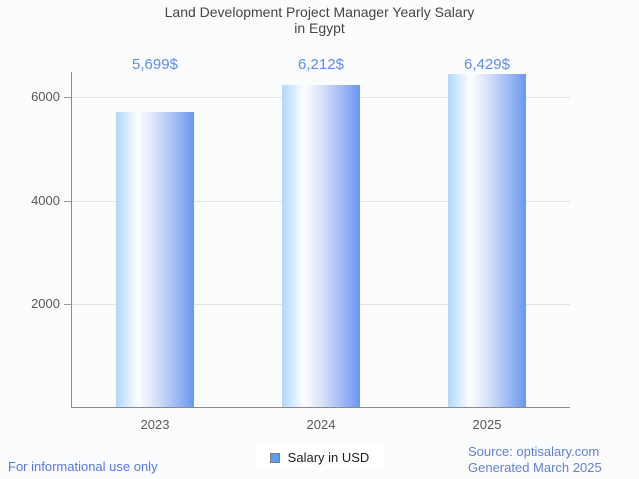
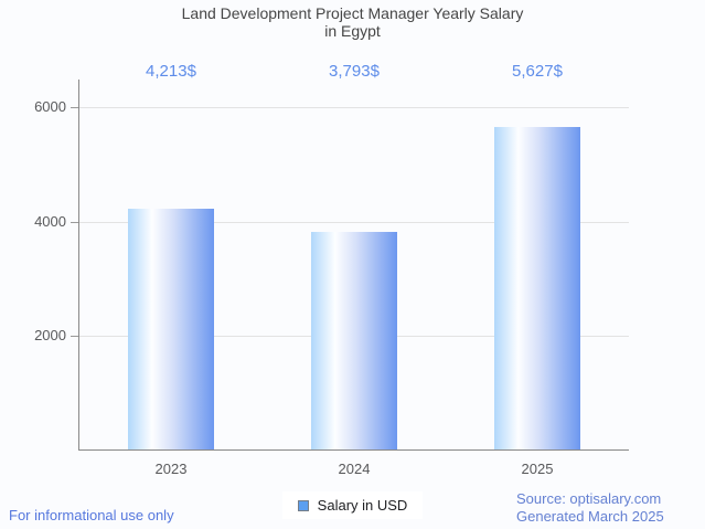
2023: 5,699 -> 4,213
2024: 6,212 -> 3,793
2025: 6,429 -> 5,627
